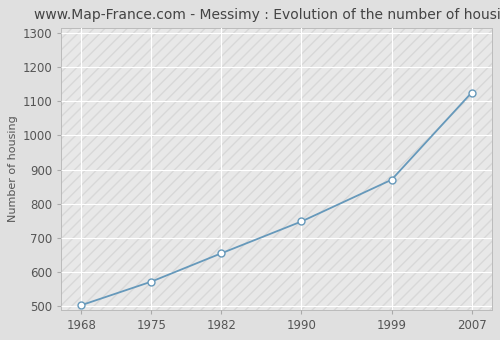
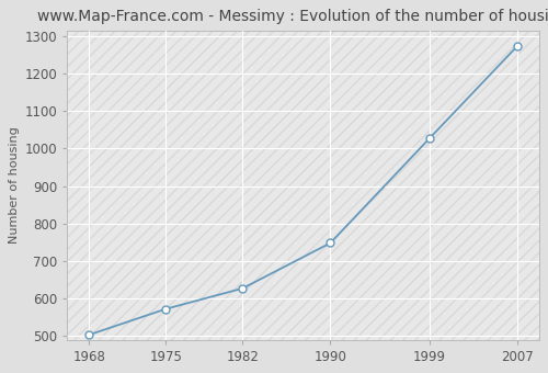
1982: 655 -> 627
1999: 870 -> 1026
2007: 1125 -> 1272
